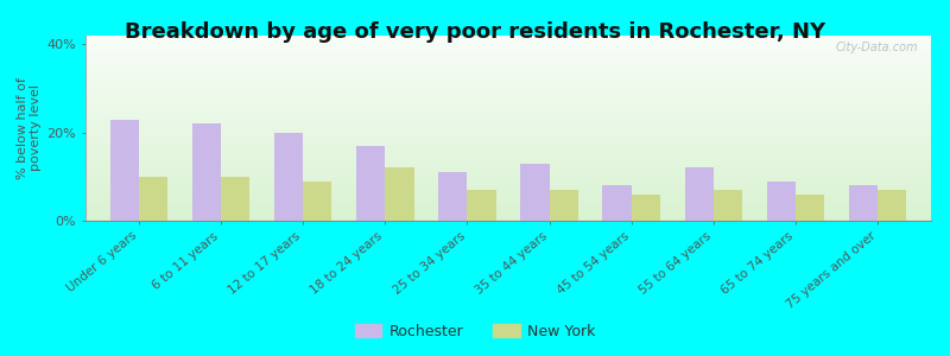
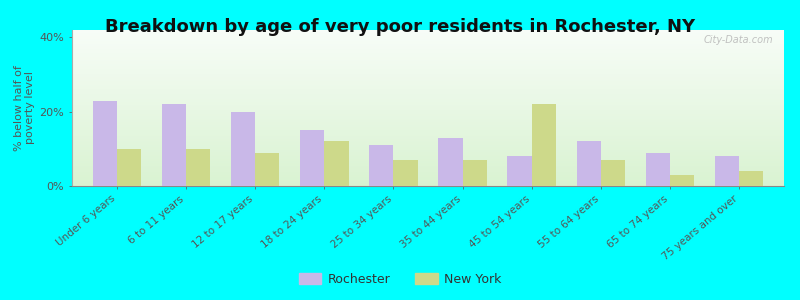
Rochester/18 to 24 years: 17% -> 15%
New York/45 to 54 years: 6% -> 22%
New York/65 to 74 years: 6% -> 3%
New York/75 years and over: 7% -> 4%
